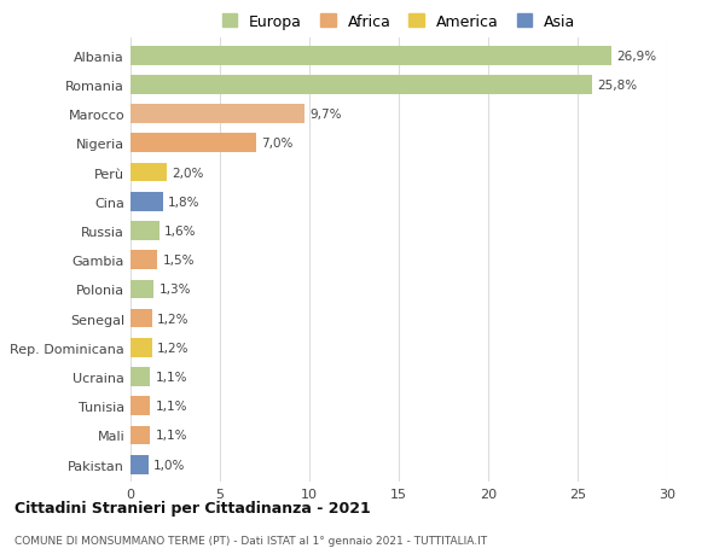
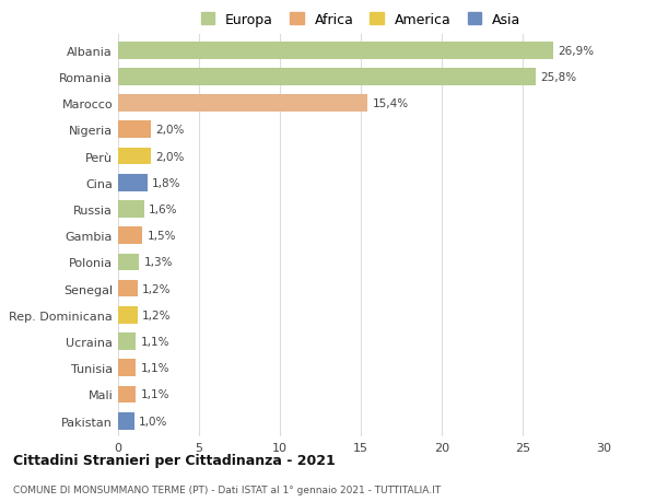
Marocco: 9,7% -> 15,4%
Nigeria: 7,0% -> 2,0%
